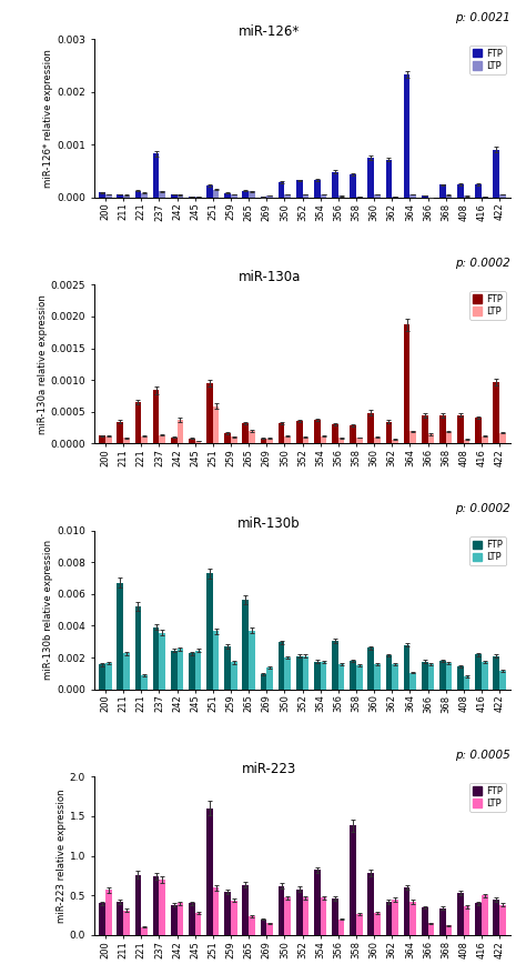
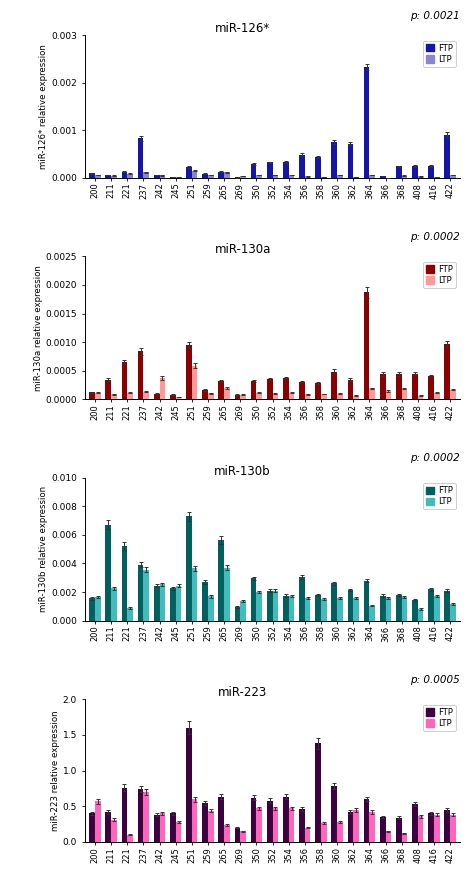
miR-223/FTP/354: 0.82 -> 0.63
miR-223/LTP/416: 0.50 -> 0.38
